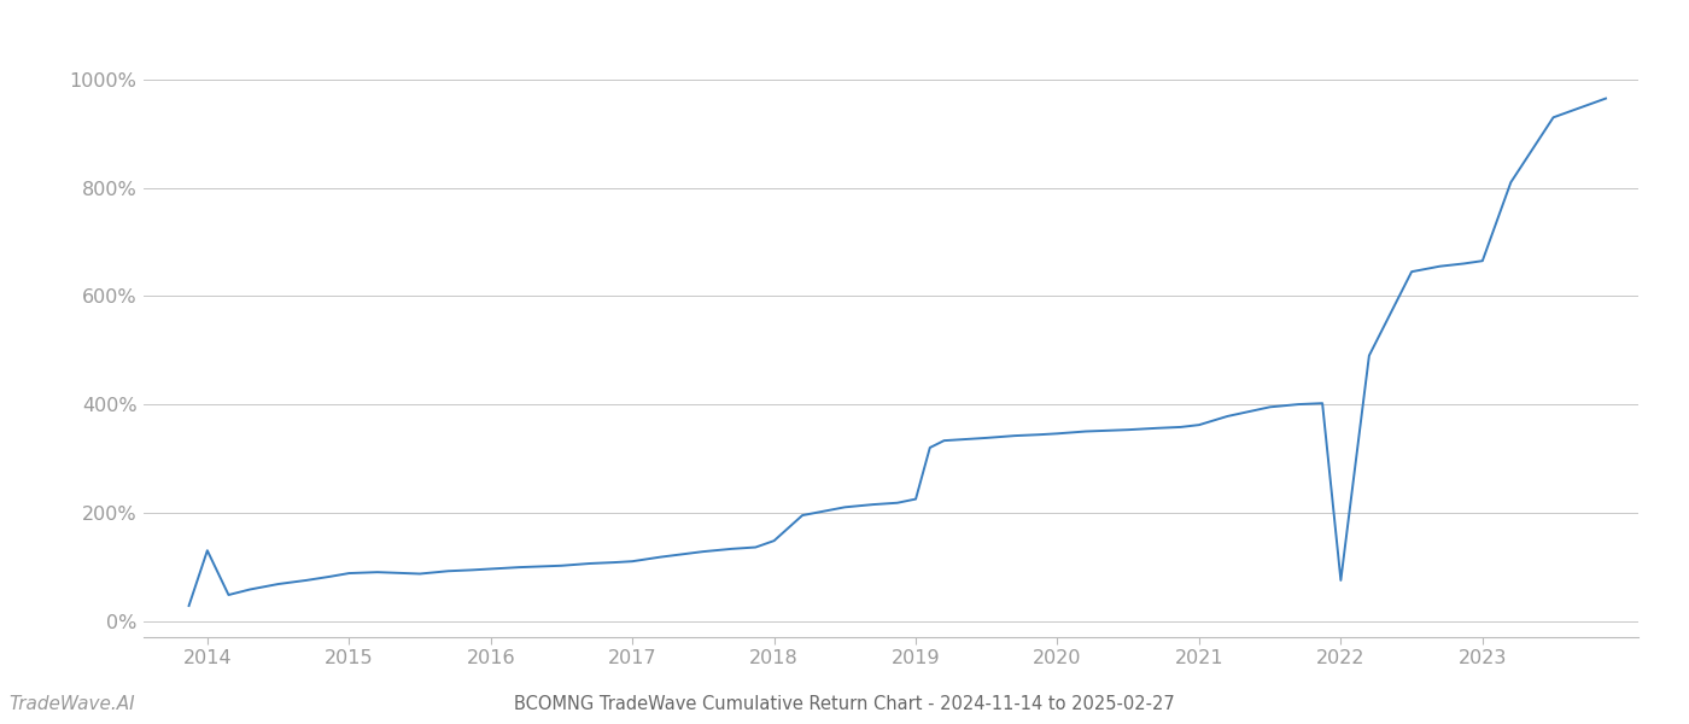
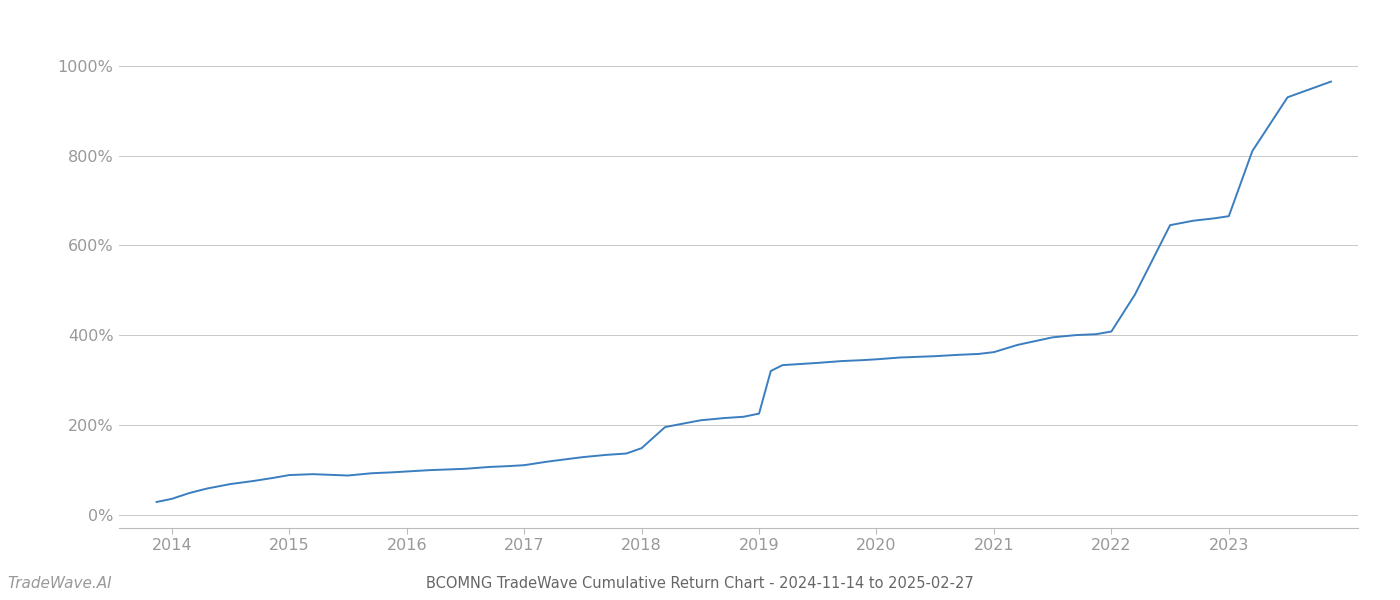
2014: 130% -> 35%
2022: 75% -> 408%
